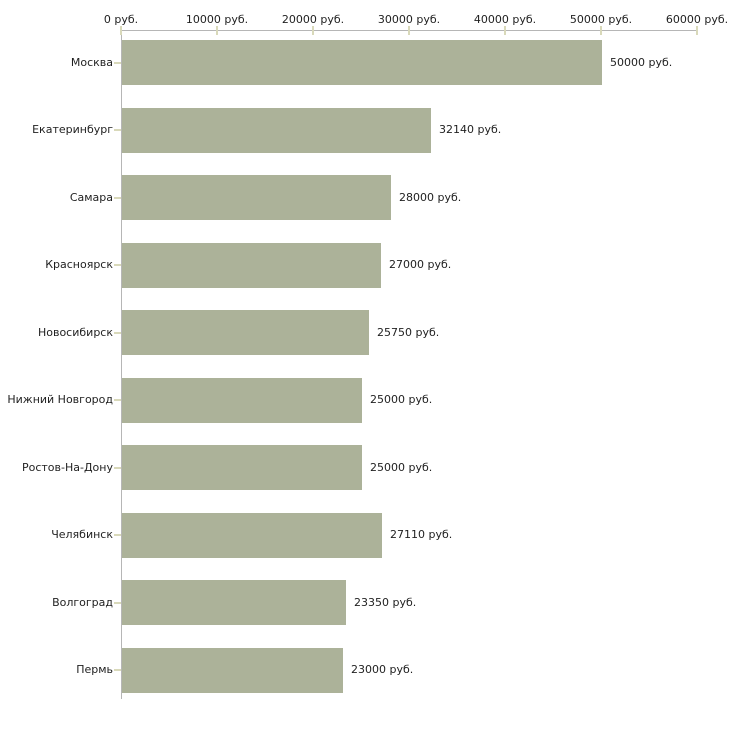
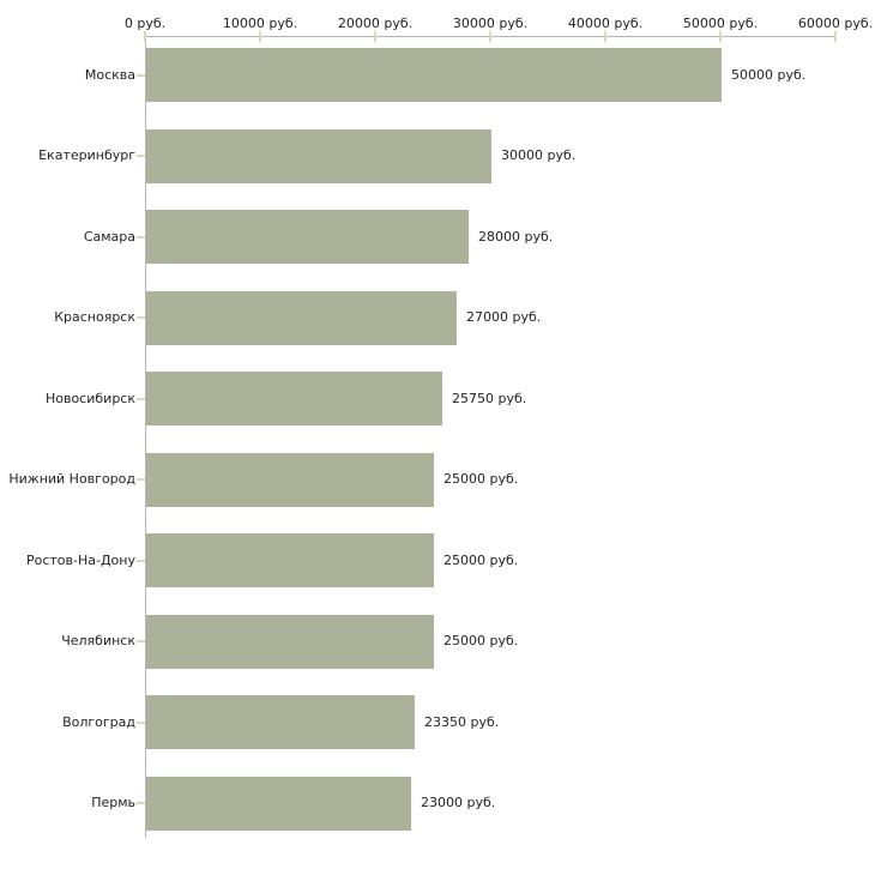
Екатеринбург: 32140 -> 30000
Челябинск: 27110 -> 25000
